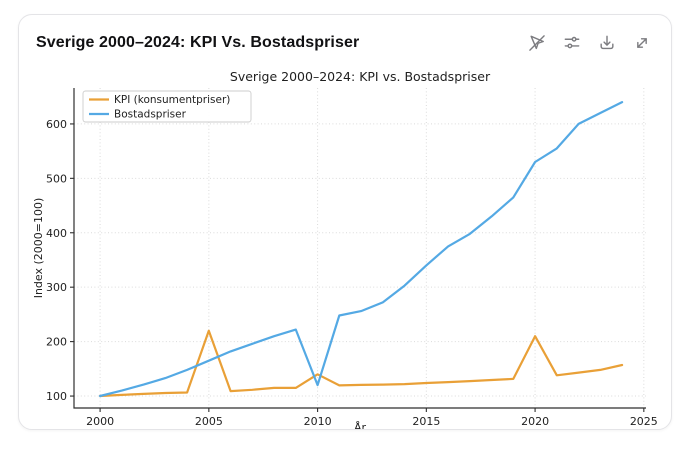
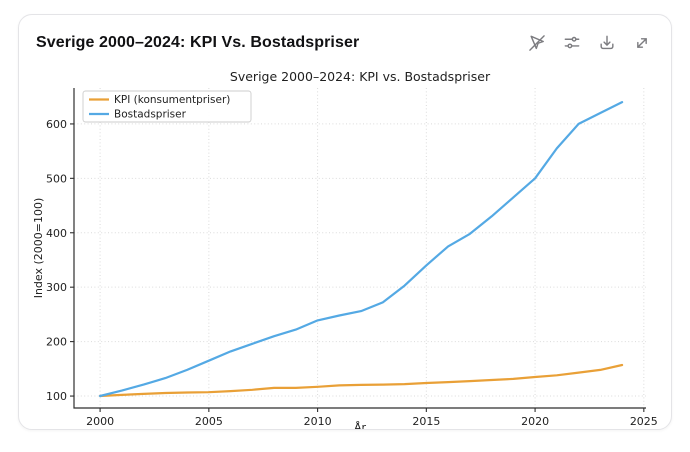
KPI (konsumentpriser)/2005: 220 -> 110
KPI (konsumentpriser)/2010: 140 -> 120
Bostadspriser/2010: 120 -> 240
KPI (konsumentpriser)/2020: 210 -> 140
Bostadspriser/2020: 530 -> 500
